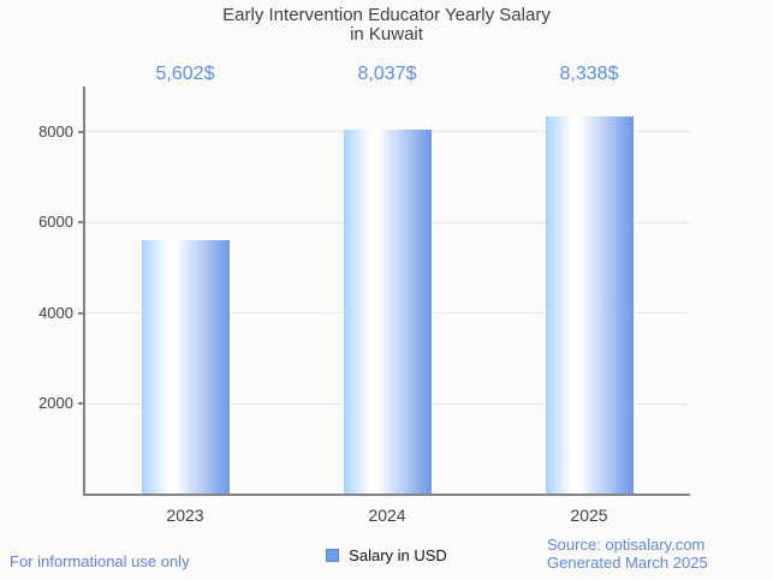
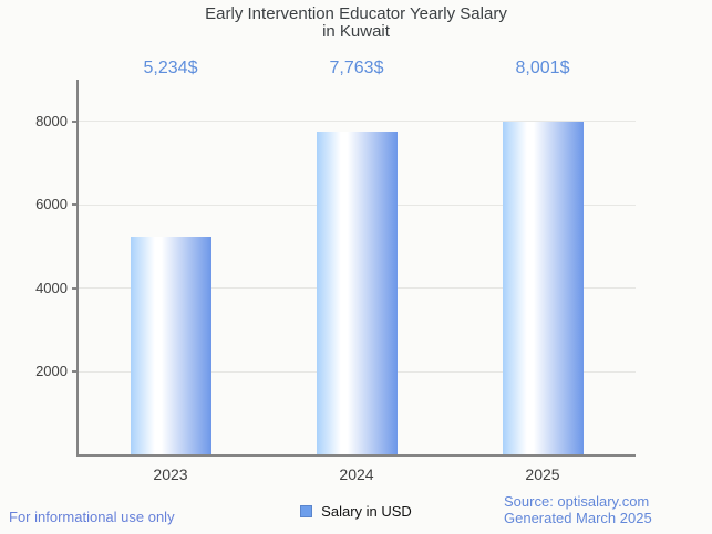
2023: 5,602 -> 5,234
2024: 8,037 -> 7,763
2025: 8,338 -> 8,001
